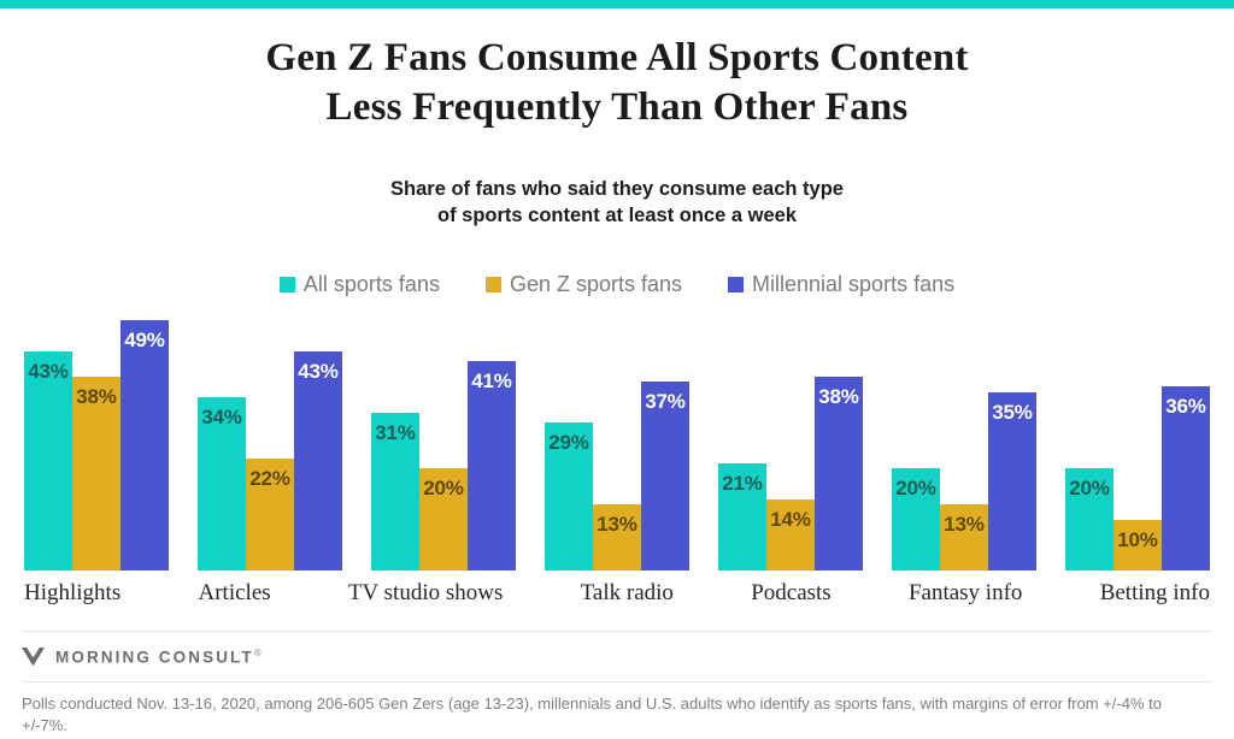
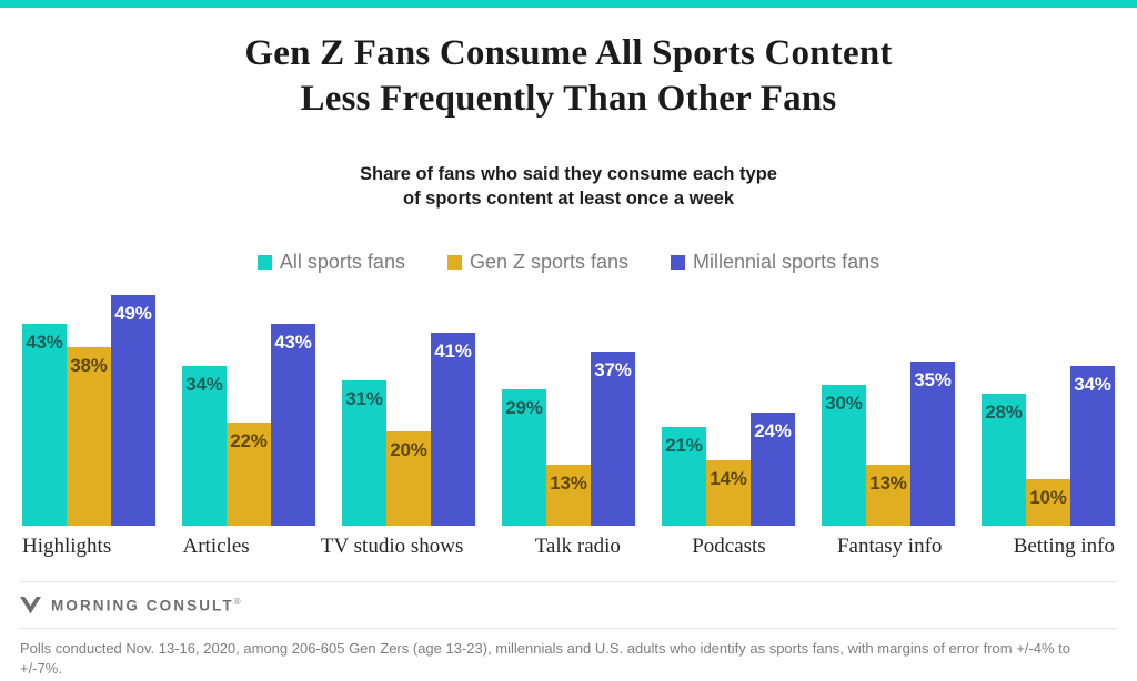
Millennial sports fans/Podcasts: 38% -> 24%
All sports fans/Fantasy info: 20% -> 30%
All sports fans/Betting info: 20% -> 28%
Millennial sports fans/Betting info: 36% -> 34%
